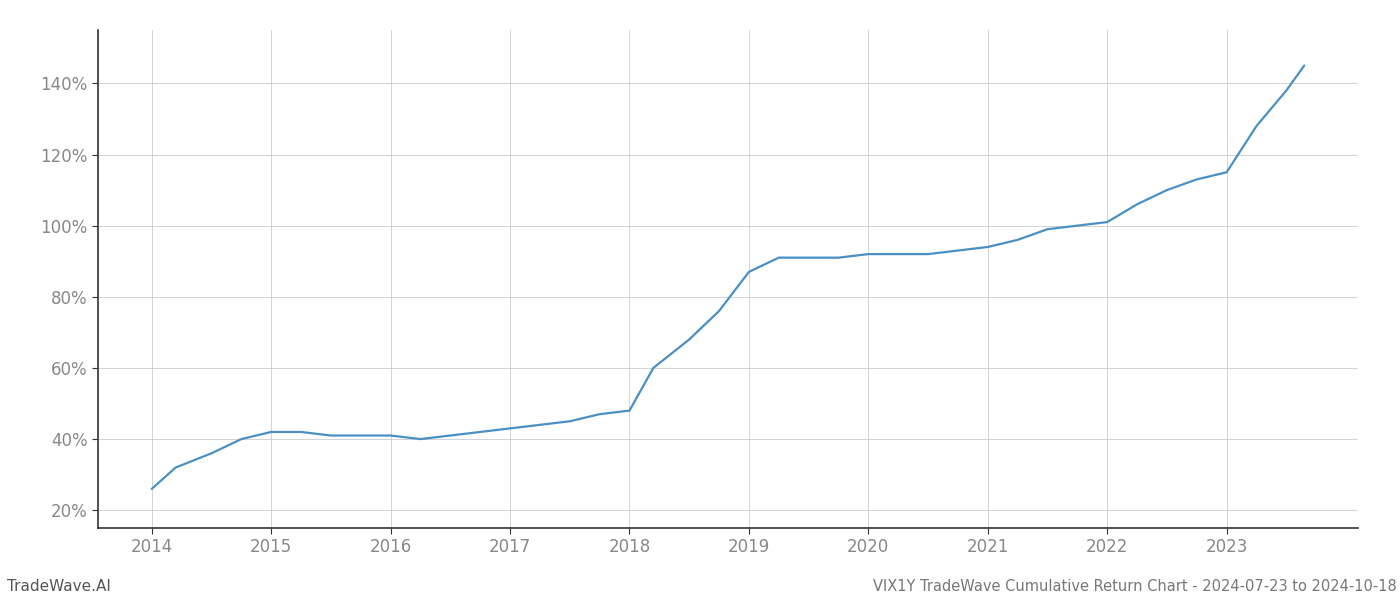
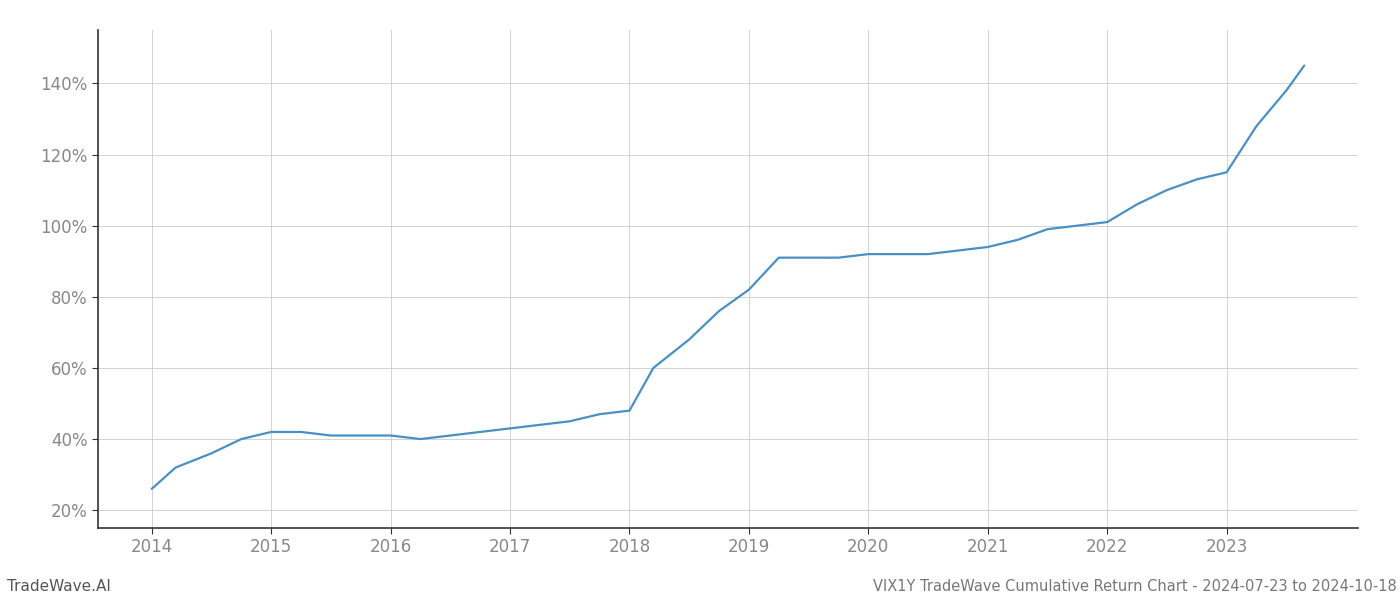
2019: 87% -> 82%
